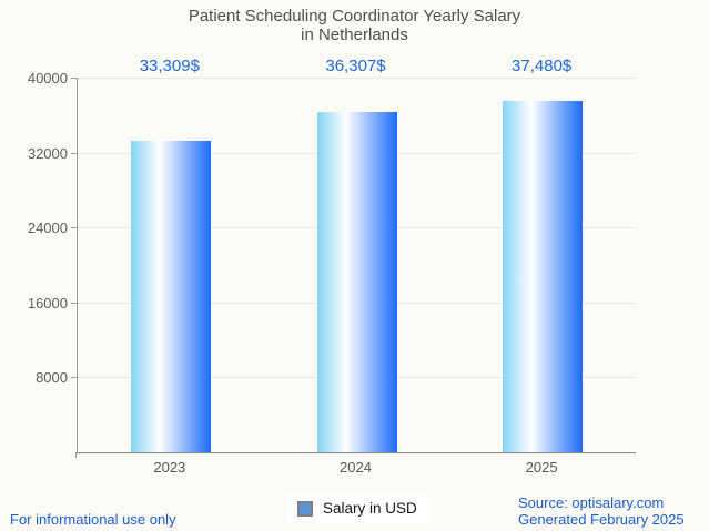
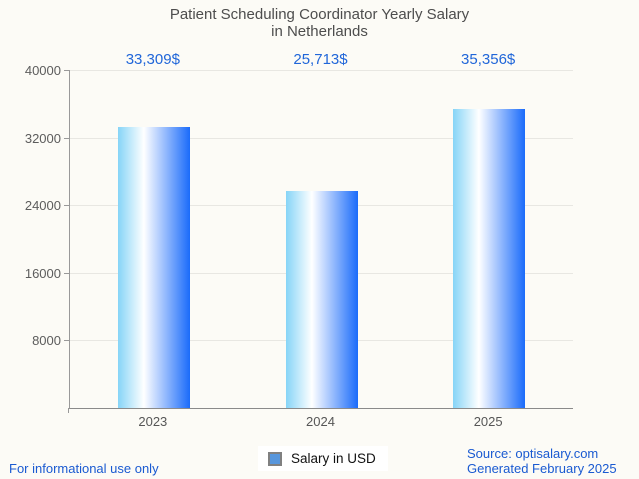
2024: 36,307 -> 25,713
2025: 37,480 -> 35,356
